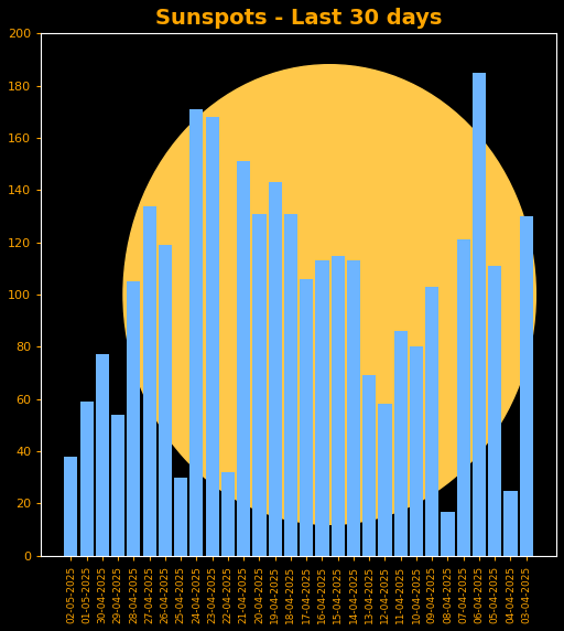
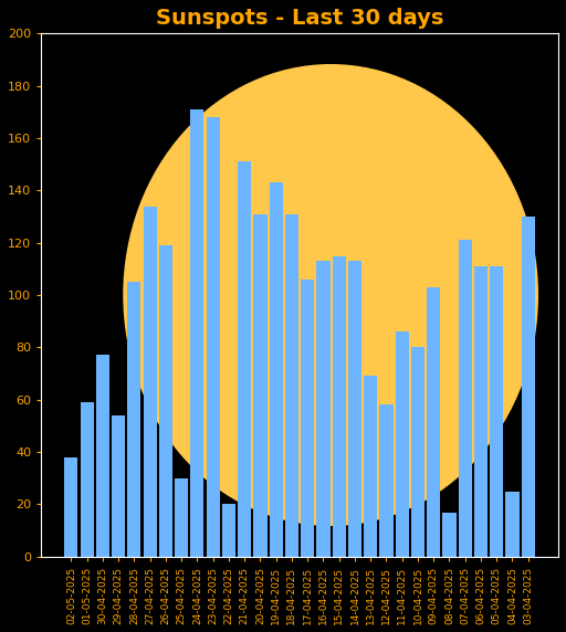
22-04-2025: 32 -> 20
06-04-2025: 185 -> 111
